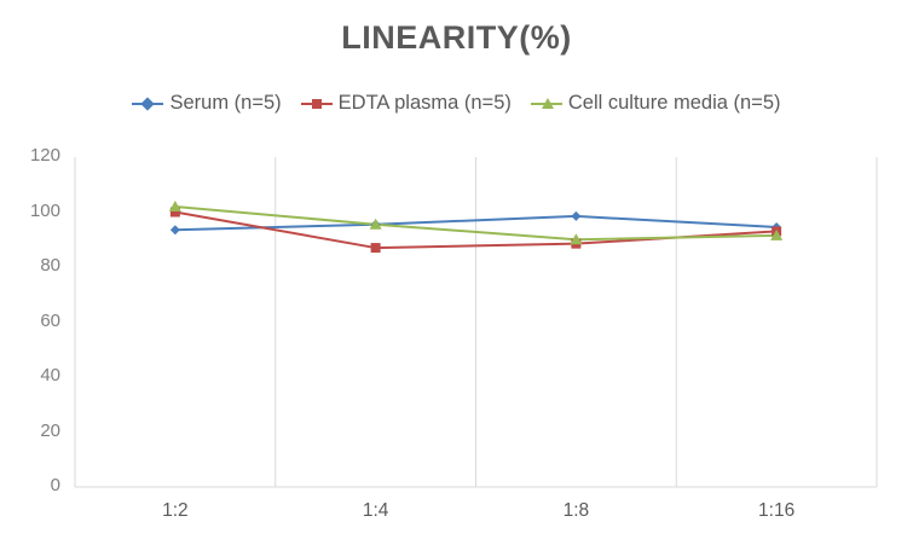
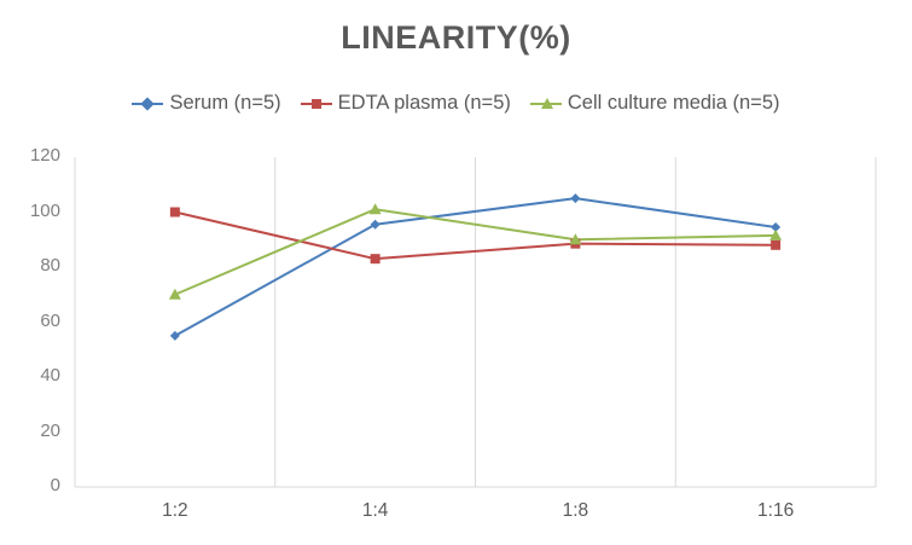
Serum (n=5)/1:2: 94 -> 55
Cell culture media (n=5)/1:2: 102 -> 70
EDTA plasma (n=5)/1:4: 87 -> 83
Cell culture media (n=5)/1:4: 96 -> 101
Serum (n=5)/1:8: 98 -> 105
EDTA plasma (n=5)/1:16: 93 -> 88
